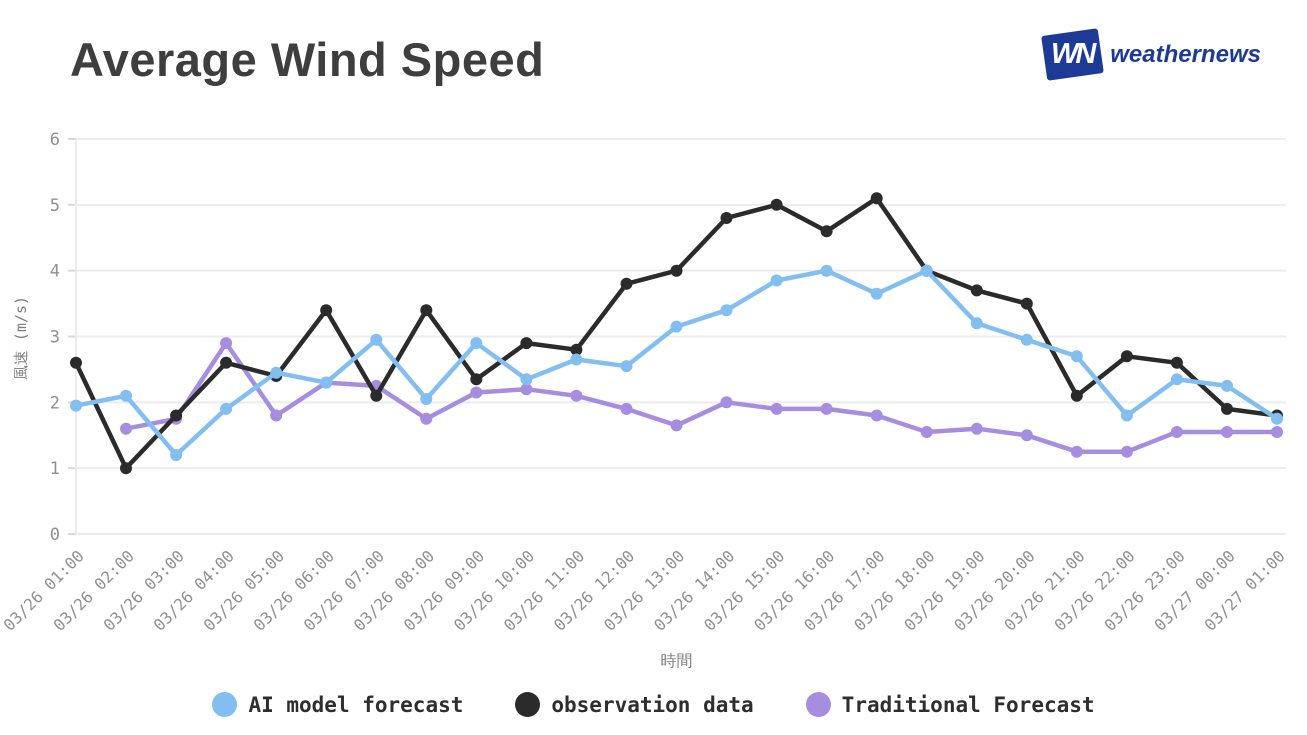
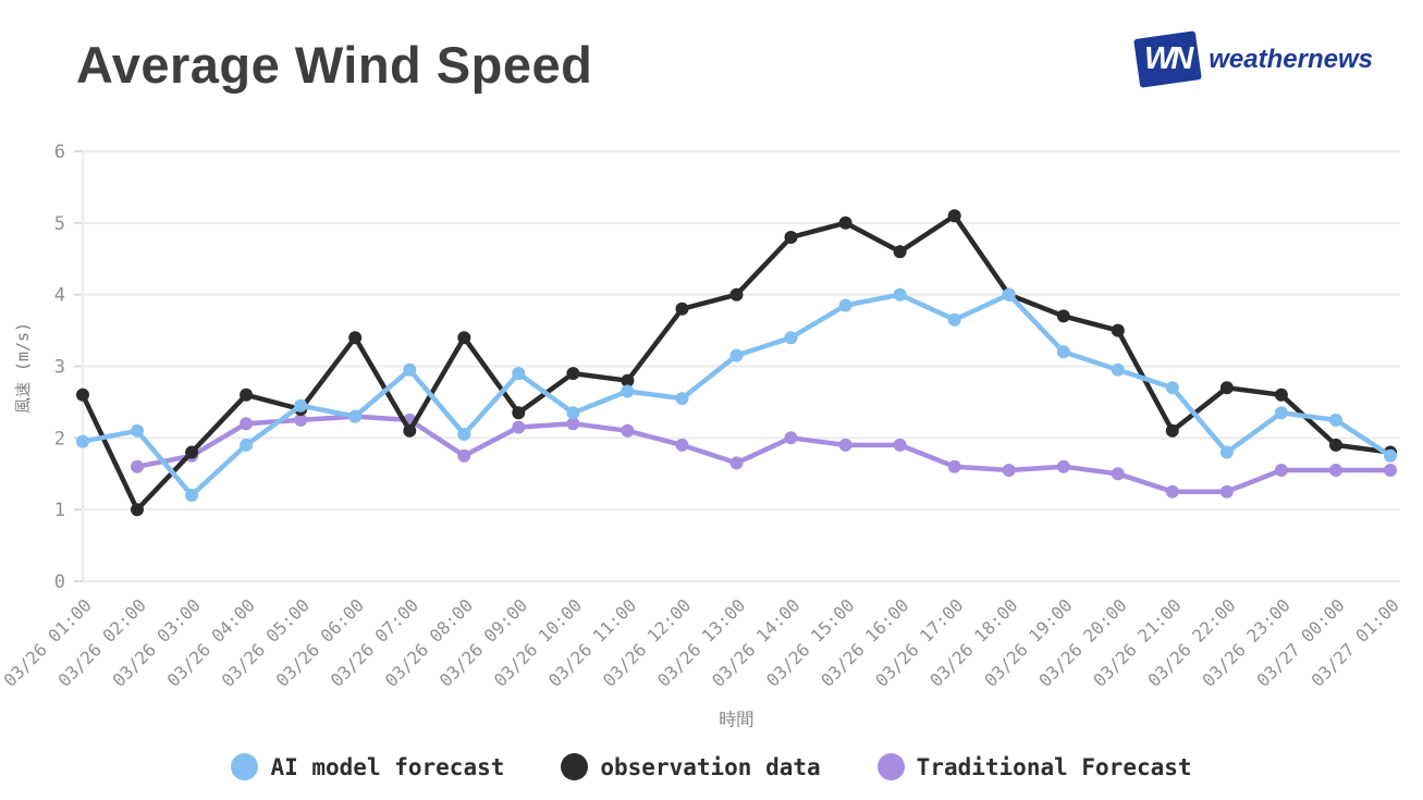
Traditional Forecast/03/26 04:00: 2.9 -> 2.2
Traditional Forecast/03/26 05:00: 1.8 -> 2.2
Traditional Forecast/03/26 17:00: 1.8 -> 1.6
